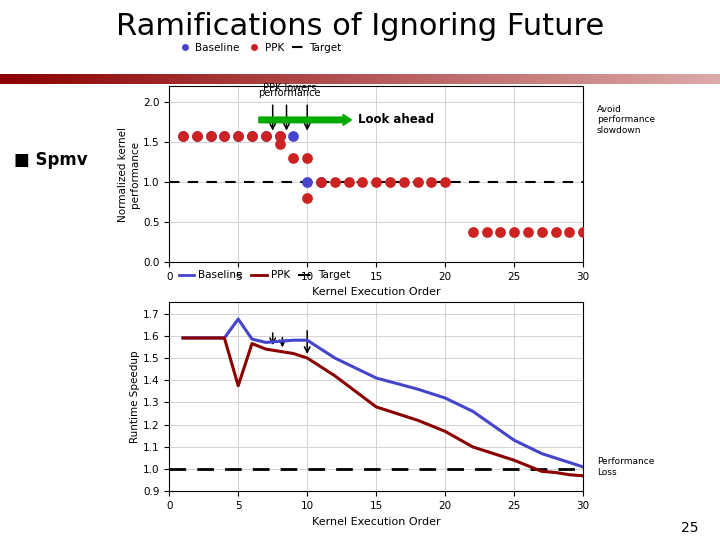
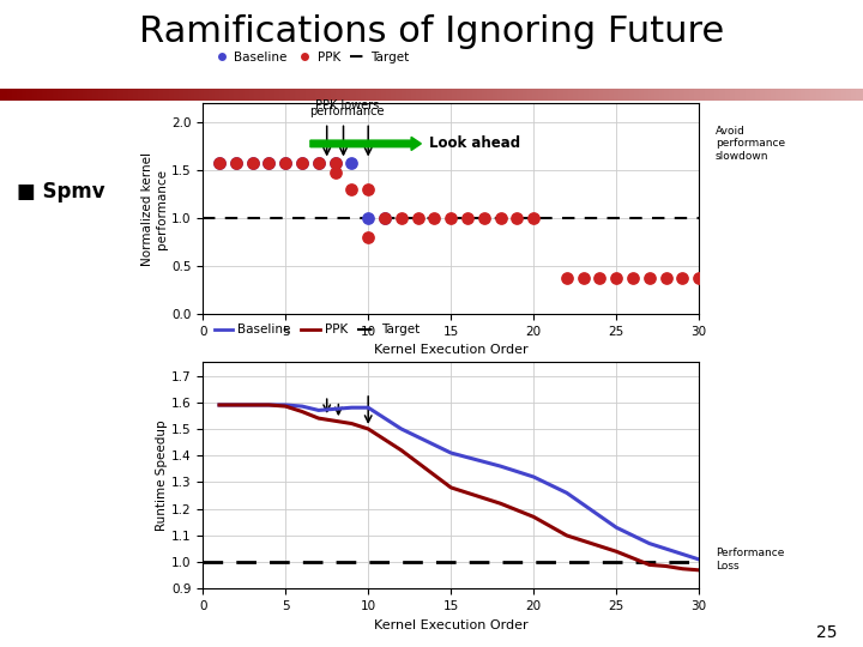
Baseline/5: 1.675 -> 1.590
PPK/5: 1.375 -> 1.585
